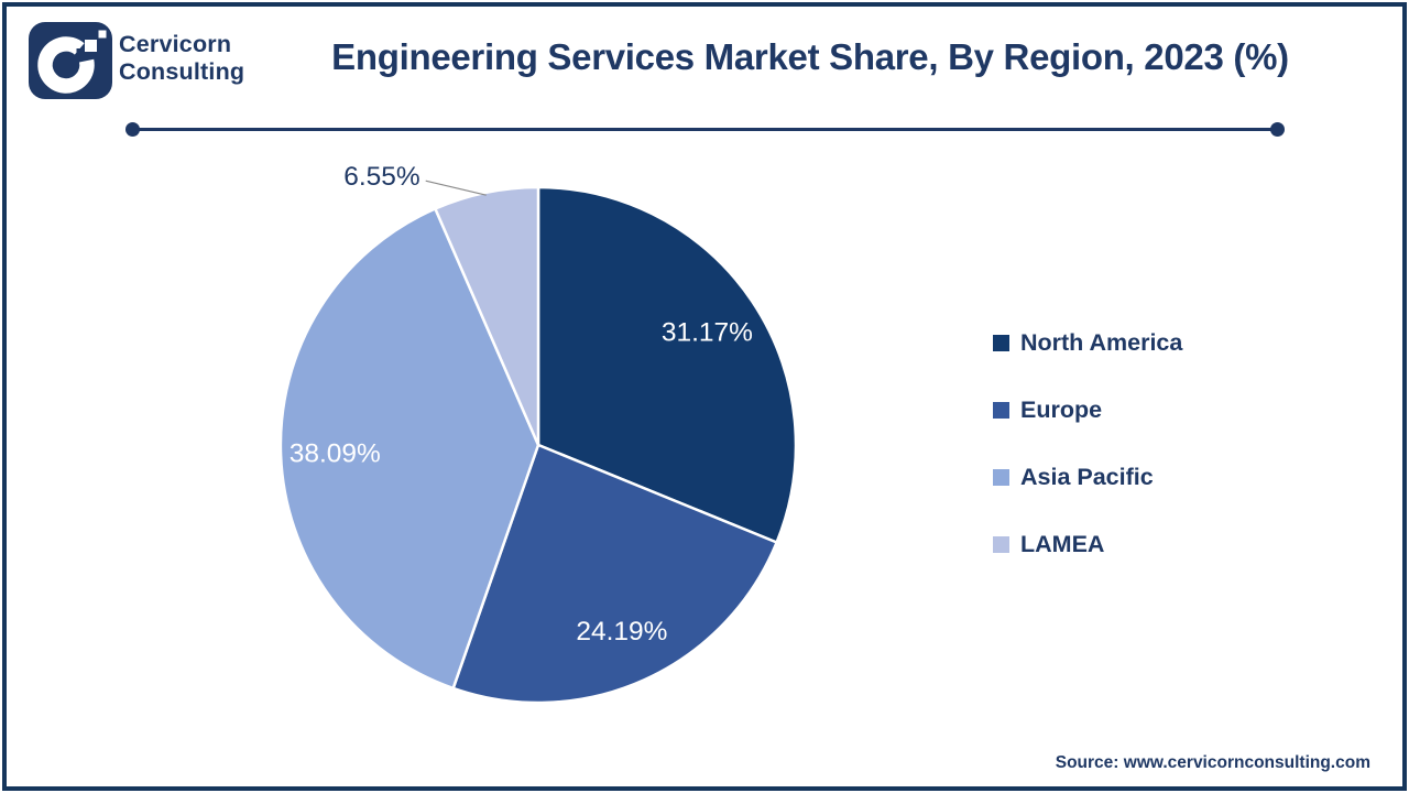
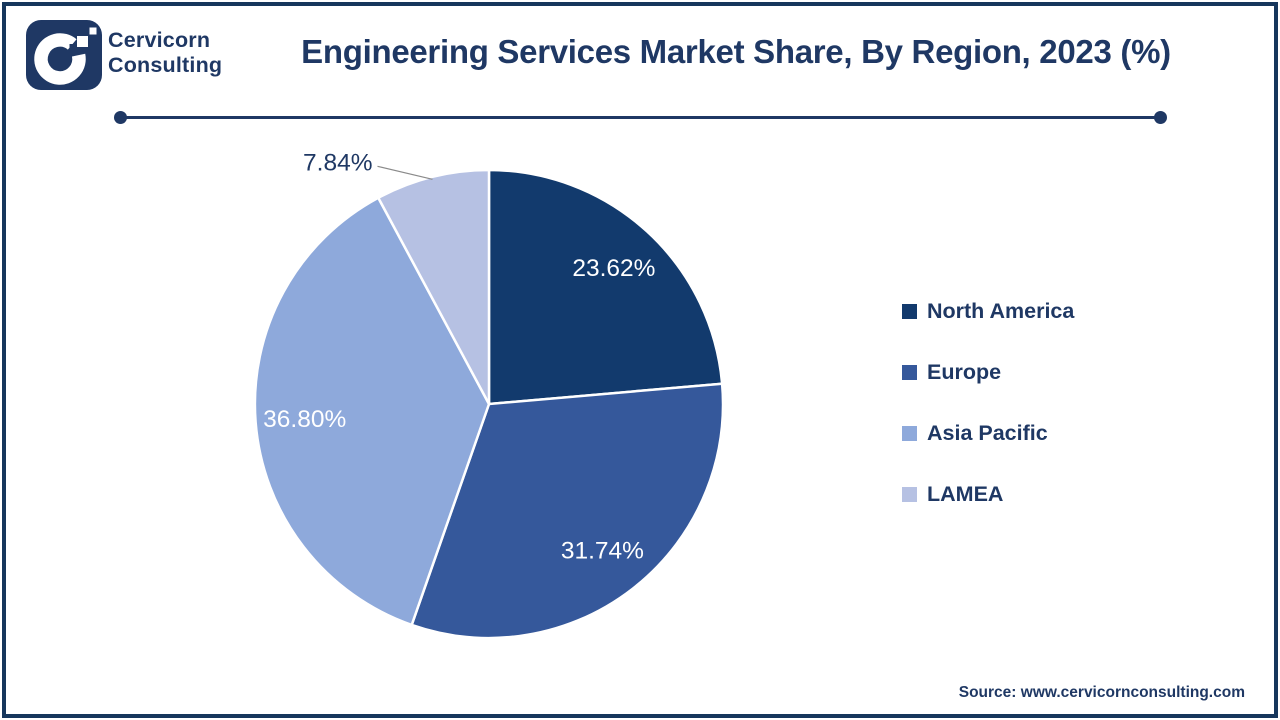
North America: 31.17% -> 23.62%
Europe: 24.19% -> 31.74%
Asia Pacific: 38.09% -> 36.80%
LAMEA: 6.55% -> 7.84%
